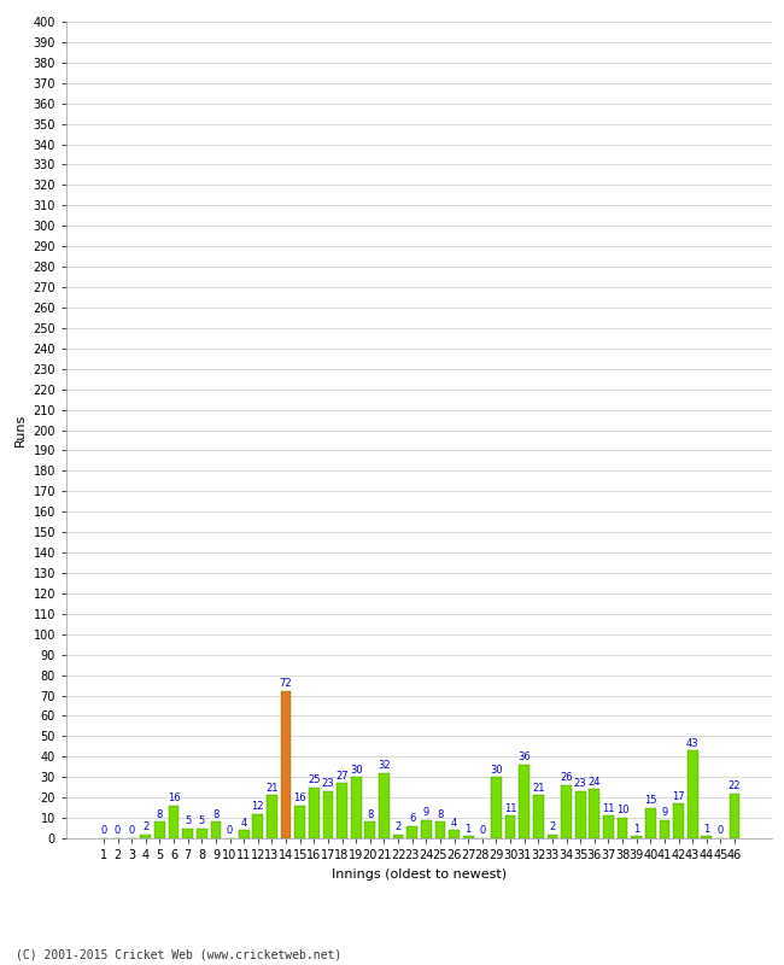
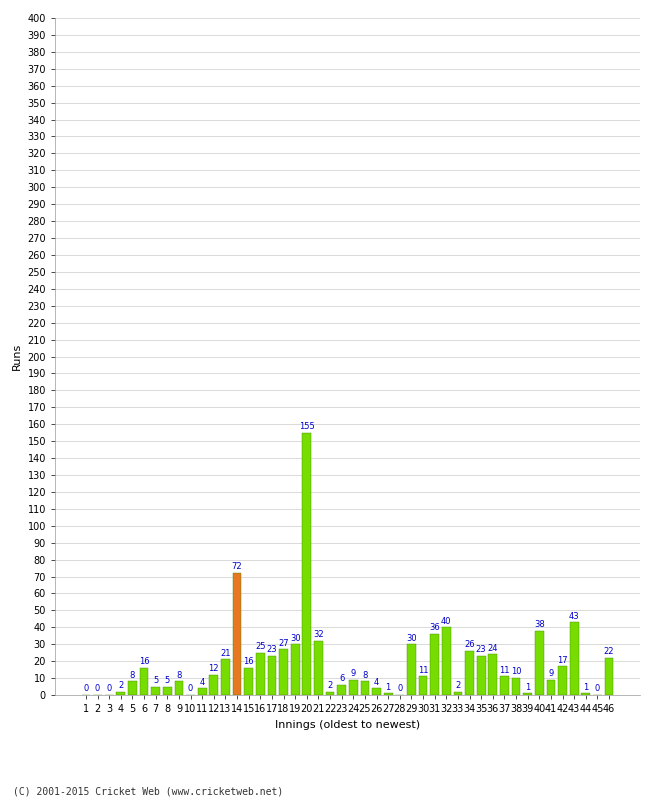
20: 8 -> 155
32: 21 -> 40
40: 15 -> 38
